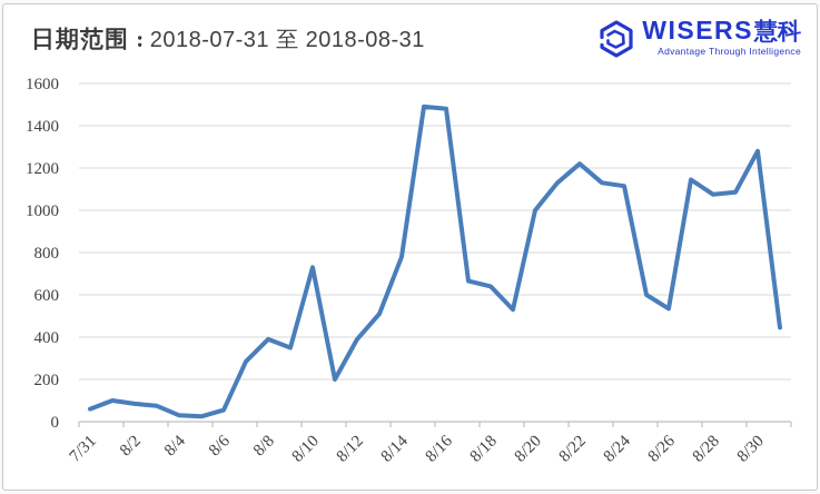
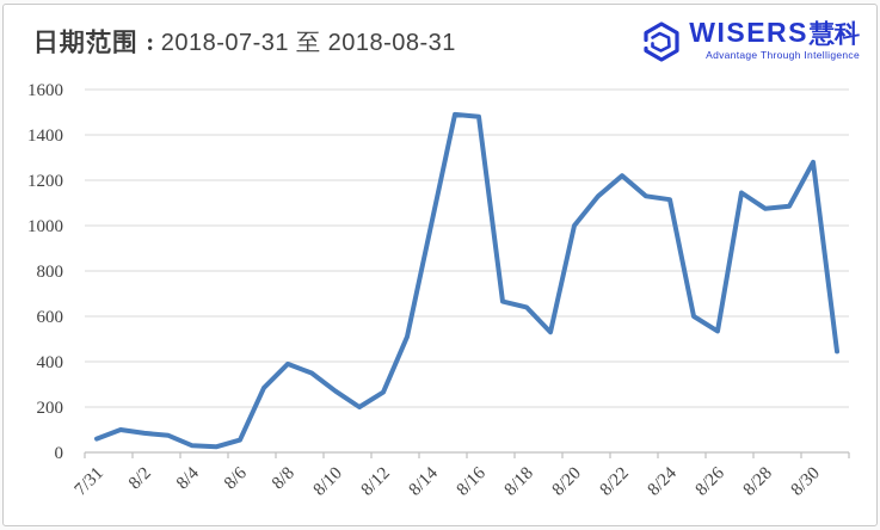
8/10: 730 -> 270
8/12: 390 -> 260
8/14: 780 -> 1000
